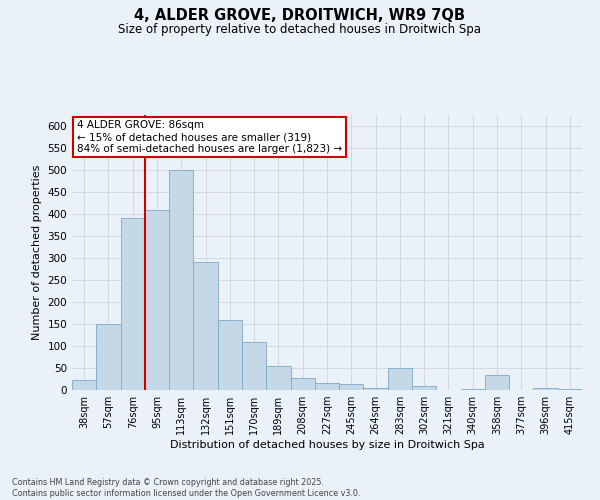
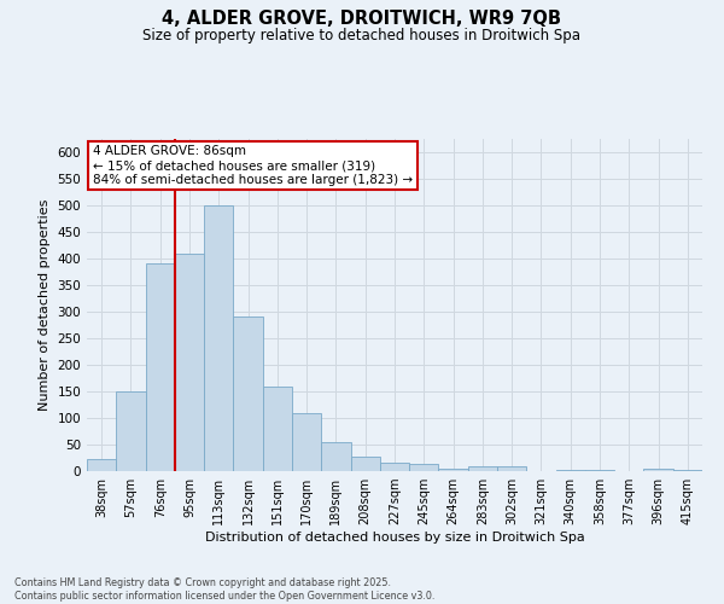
283sqm: 50 -> 8
358sqm: 35 -> 2
